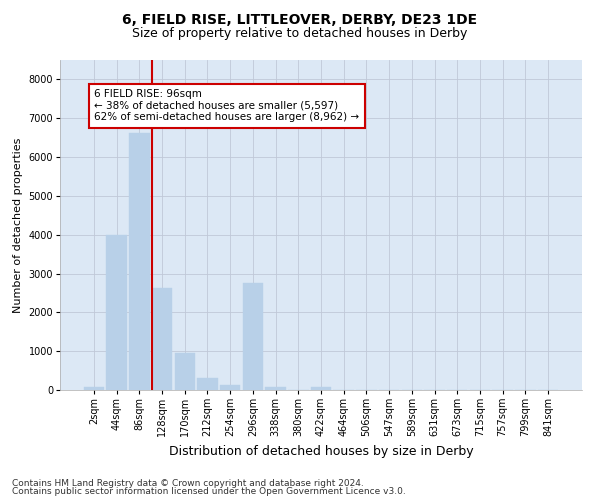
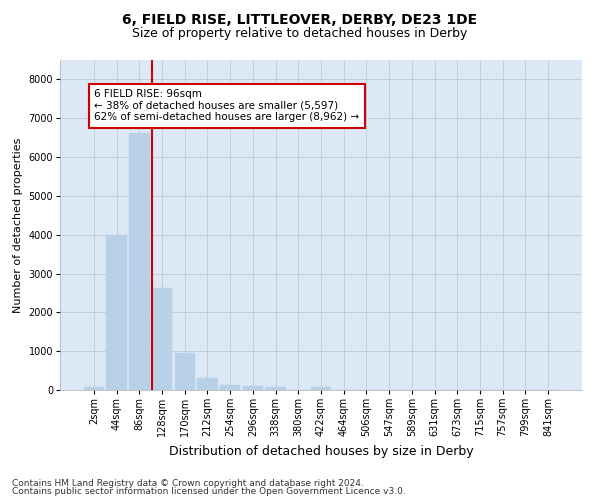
296sqm: 2750 -> 100
